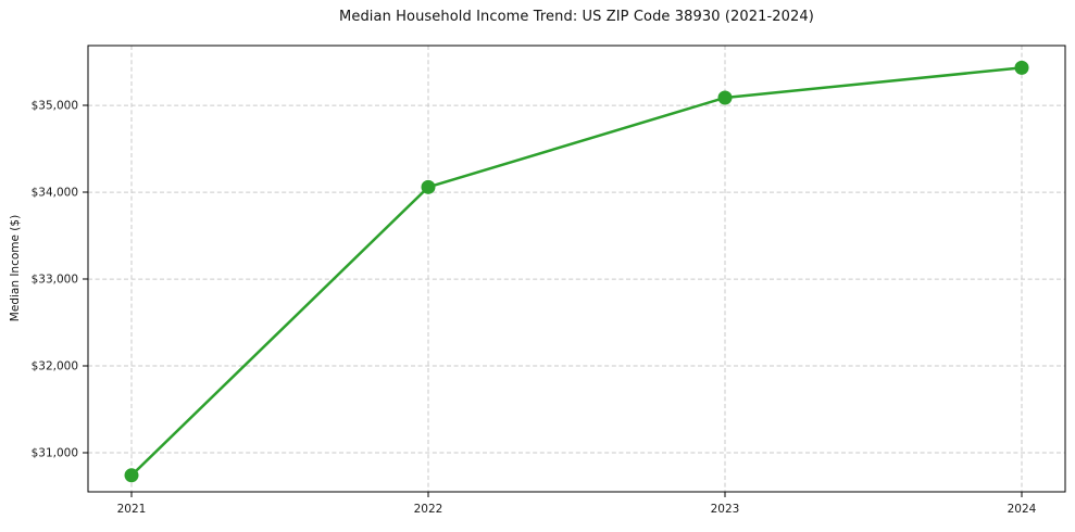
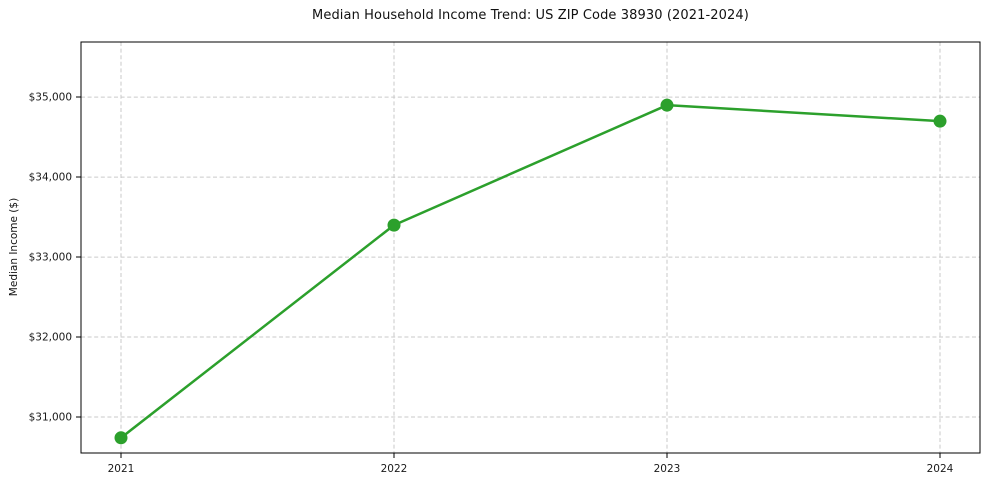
2022: $34100 -> $33400
2023: $35100 -> $34900
2024: $35400 -> $34700
